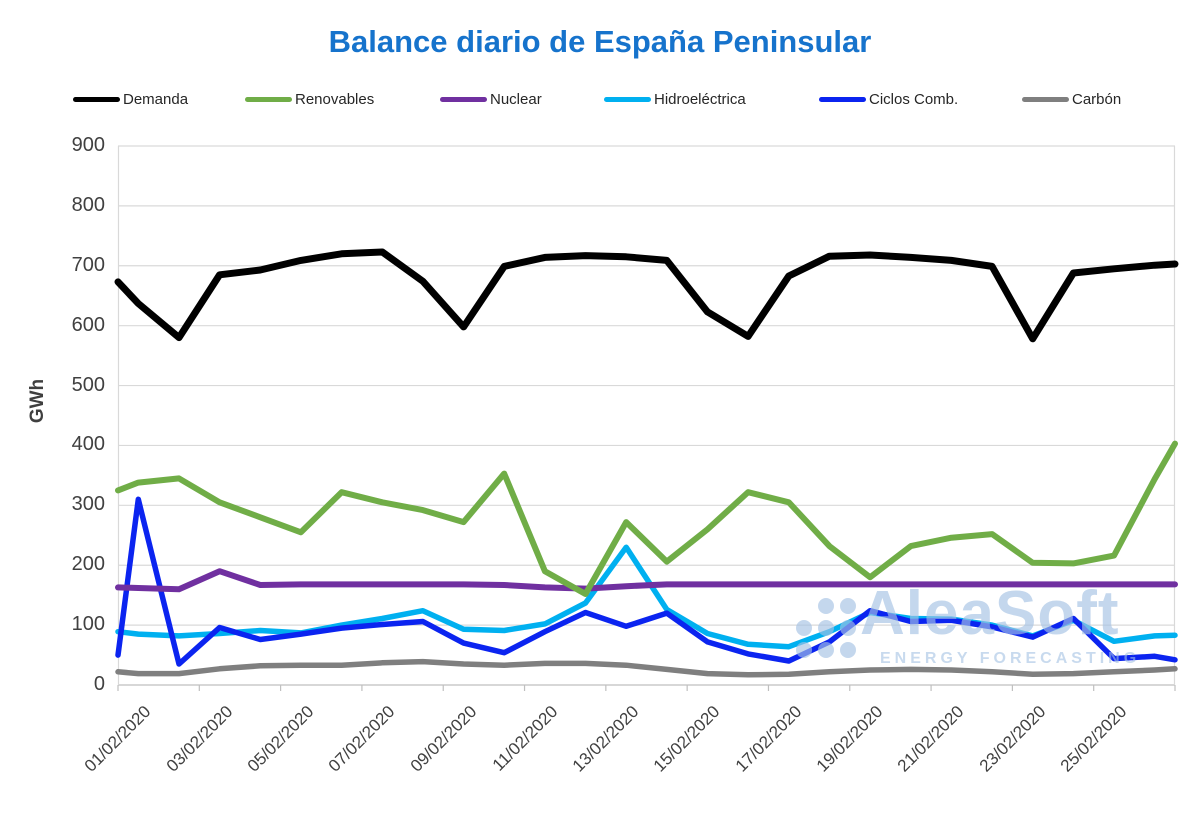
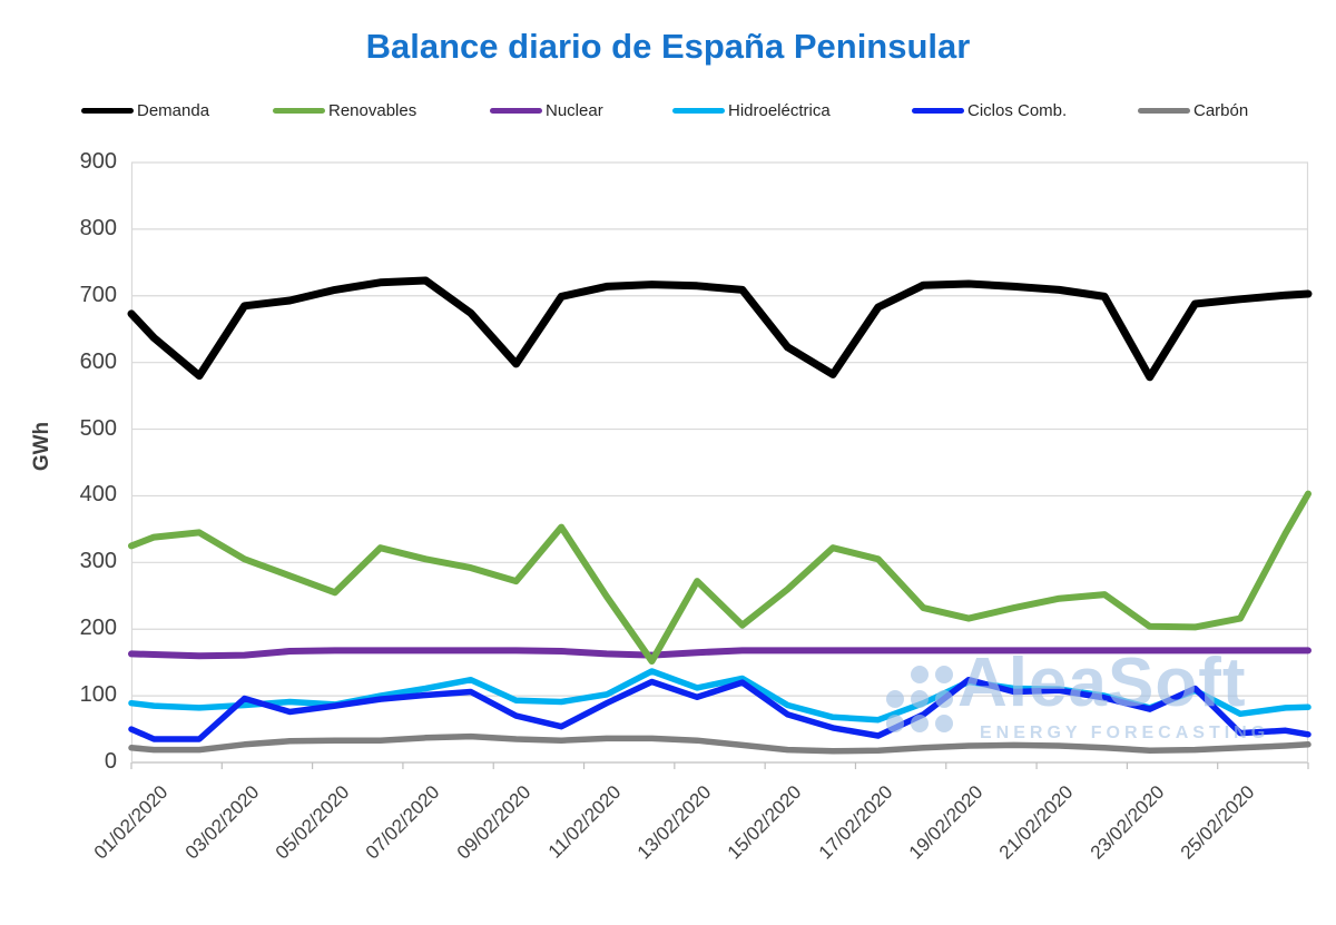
Ciclos Comb./01/02/2020: 310 -> 40
Nuclear/03/02/2020: 190 -> 160
Renovables/11/02/2020: 190 -> 250
Hidroeléctrica/13/02/2020: 230 -> 110
Renovables/19/02/2020: 180 -> 220
